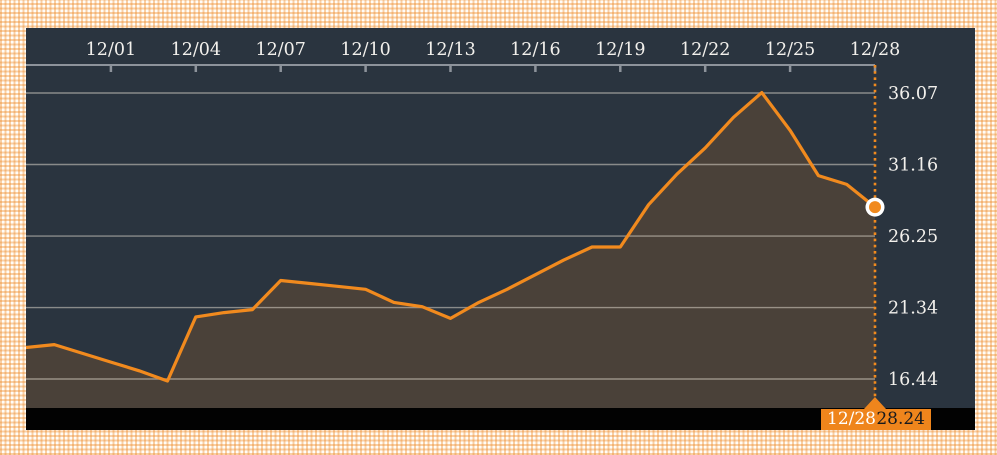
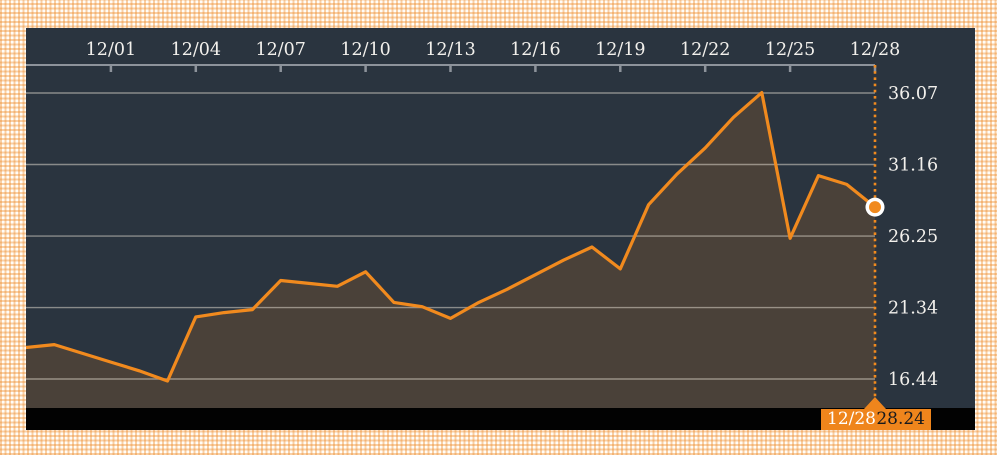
12/10: 22.6 -> 23.8
12/19: 25.5 -> 24.0
12/25: 33.5 -> 26.1
